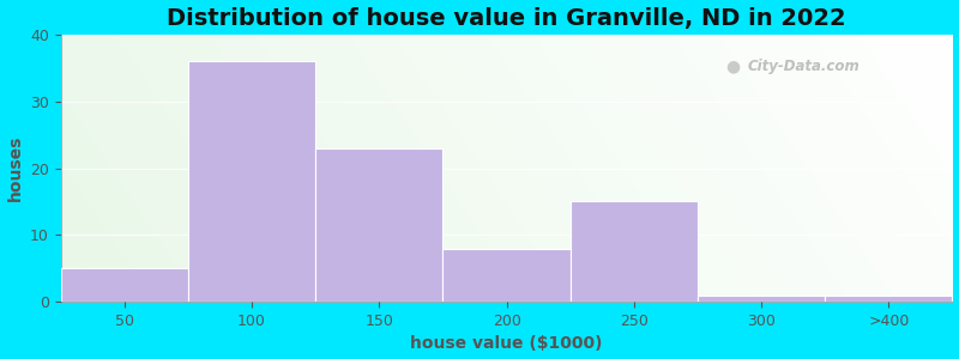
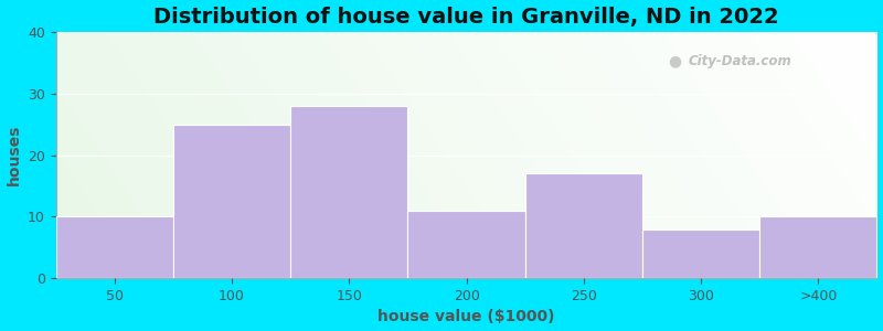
50: 5 -> 10
100: 36 -> 25
150: 23 -> 28
200: 8 -> 11
250: 15 -> 17
300: 1 -> 8
>400: 1 -> 10
